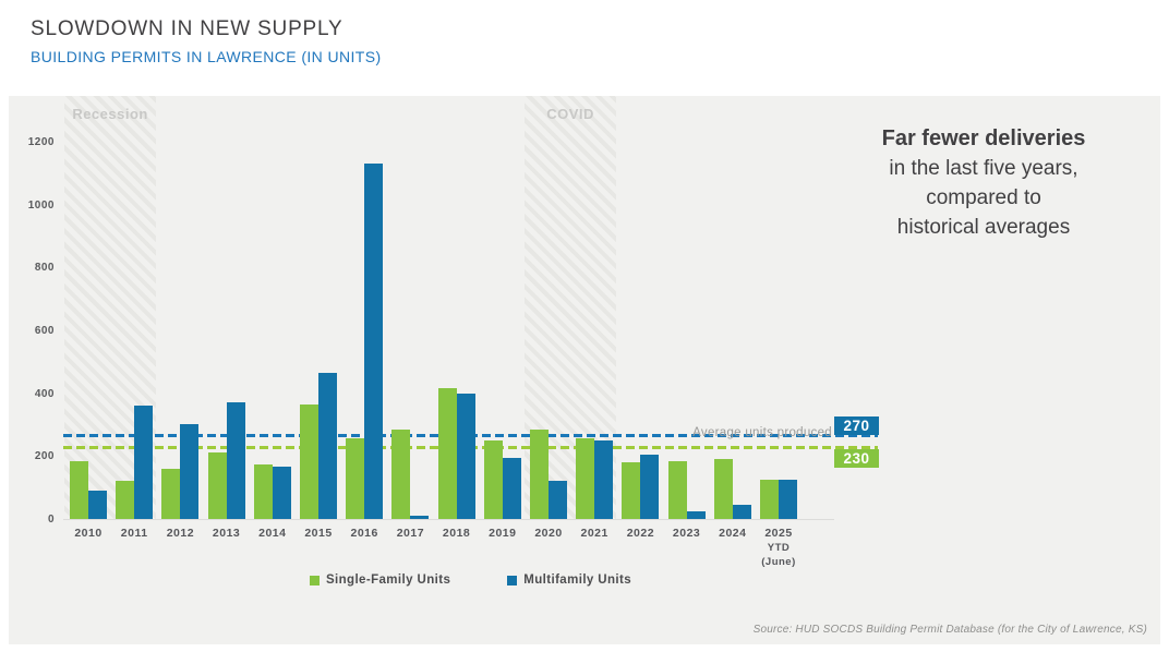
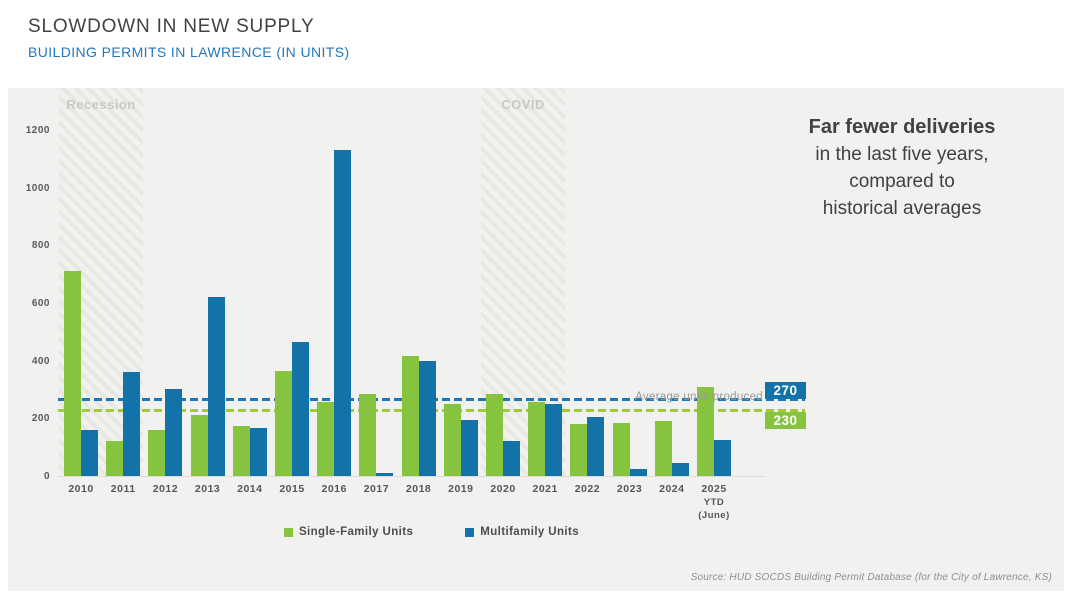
Single-Family Units/2010: 180 -> 710
Multifamily Units/2010: 90 -> 160
Multifamily Units/2013: 370 -> 620
Single-Family Units/2025: 120 -> 310
